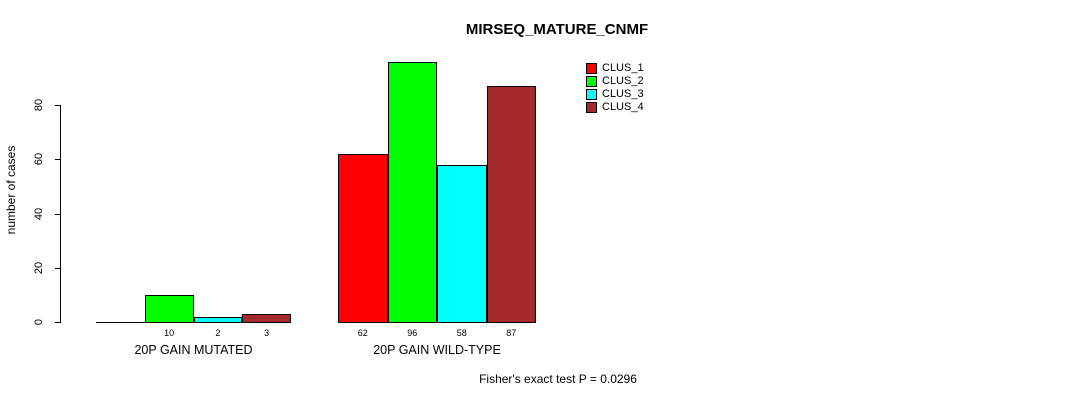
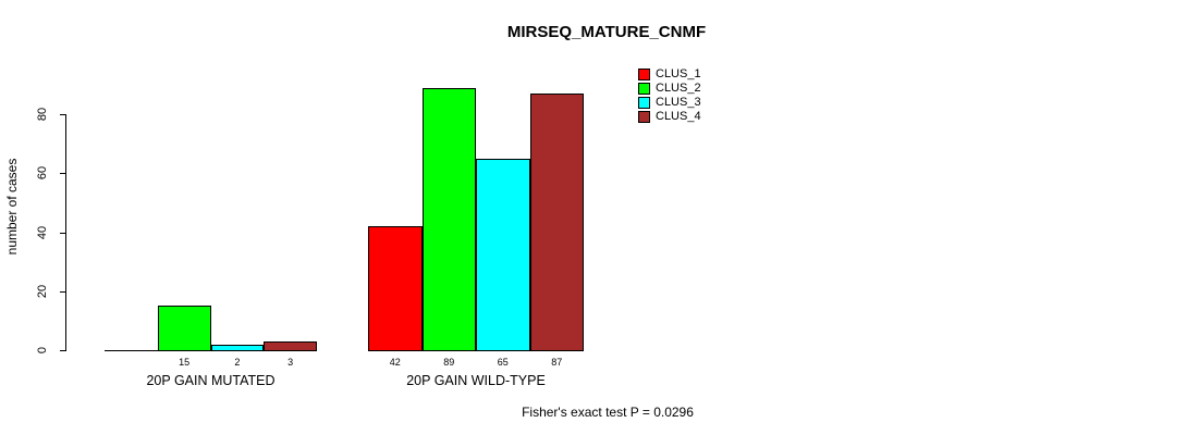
CLUS_2/20P GAIN MUTATED: 10 -> 15
CLUS_1/20P GAIN WILD-TYPE: 62 -> 42
CLUS_2/20P GAIN WILD-TYPE: 96 -> 89
CLUS_3/20P GAIN WILD-TYPE: 58 -> 65
